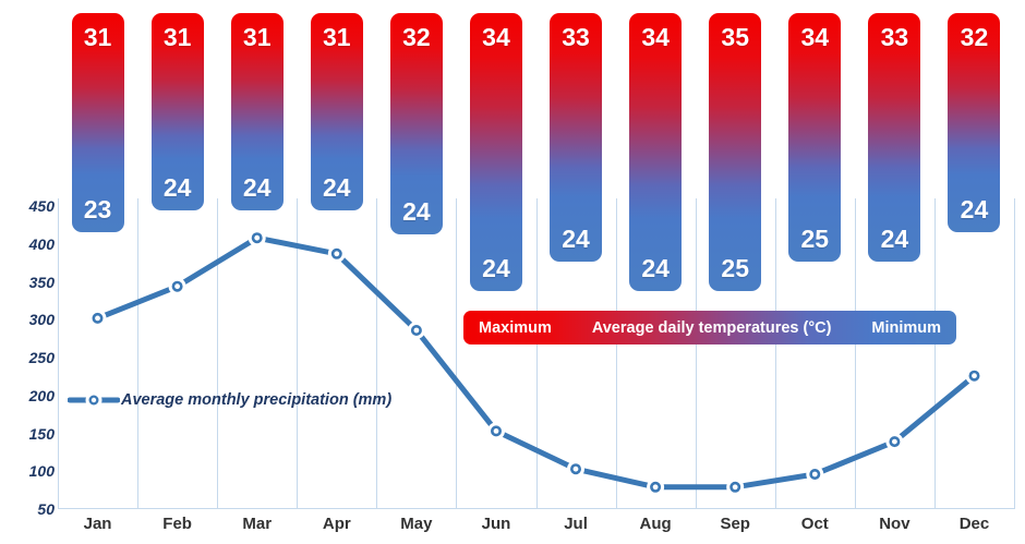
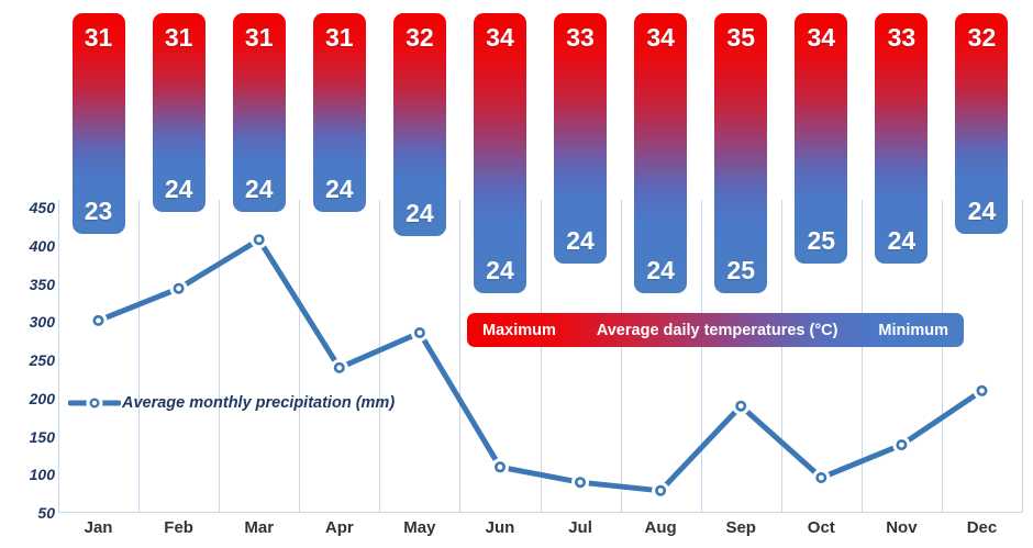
Average monthly precipitation (mm)/Apr: 390 -> 240
Average monthly precipitation (mm)/Jun: 150 -> 110
Average monthly precipitation (mm)/Jul: 100 -> 90
Average monthly precipitation (mm)/Sep: 80 -> 190
Average monthly precipitation (mm)/Dec: 230 -> 210
